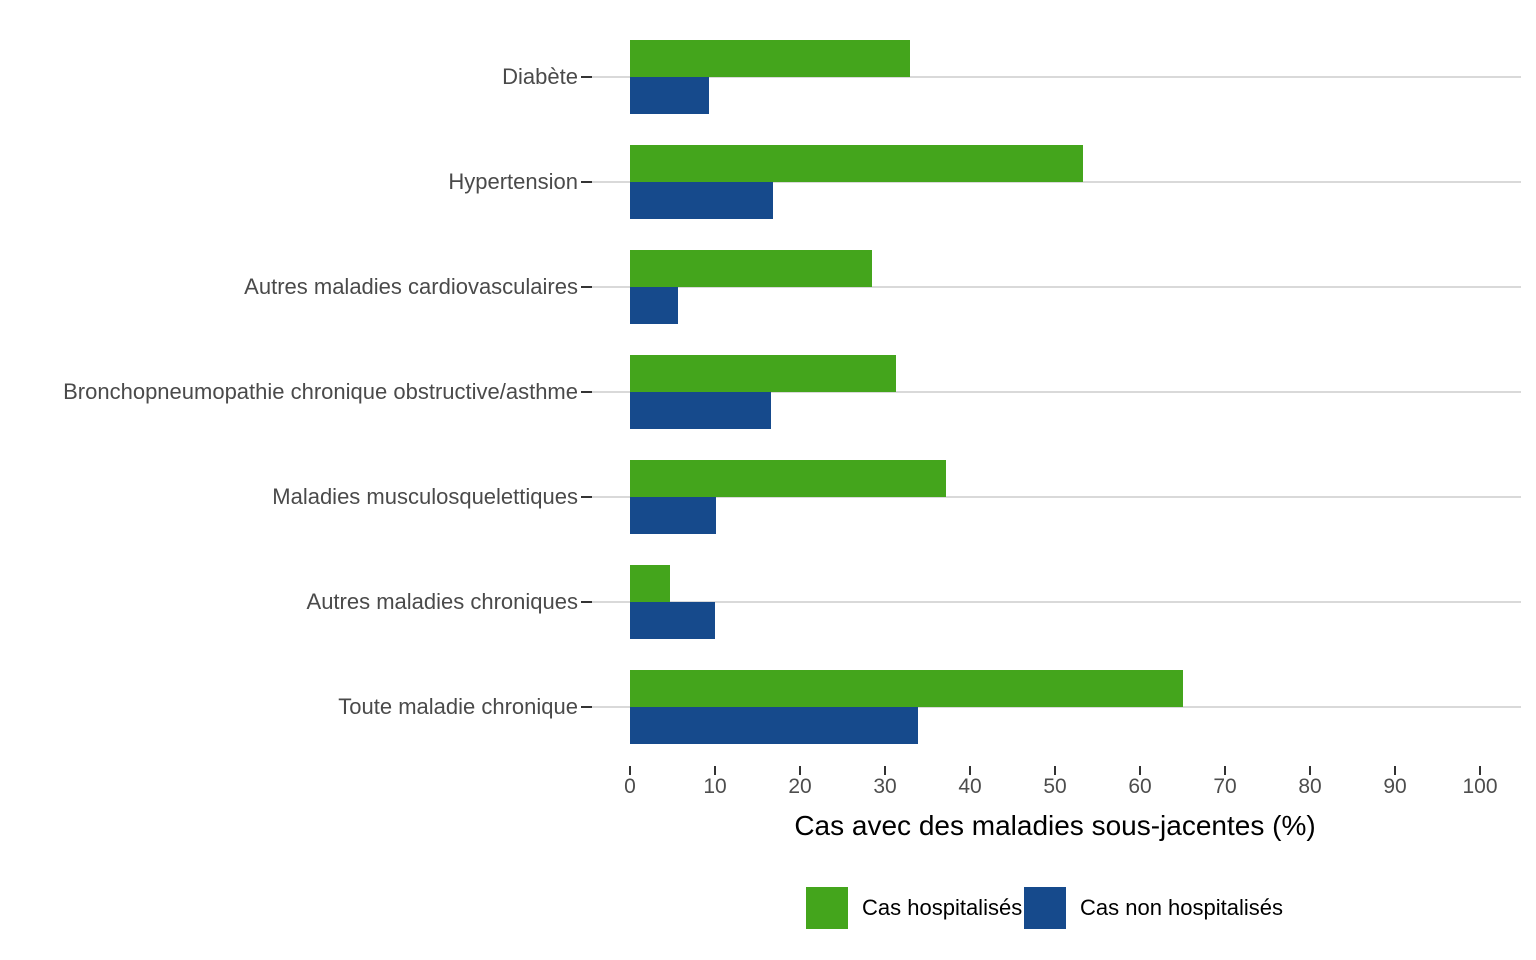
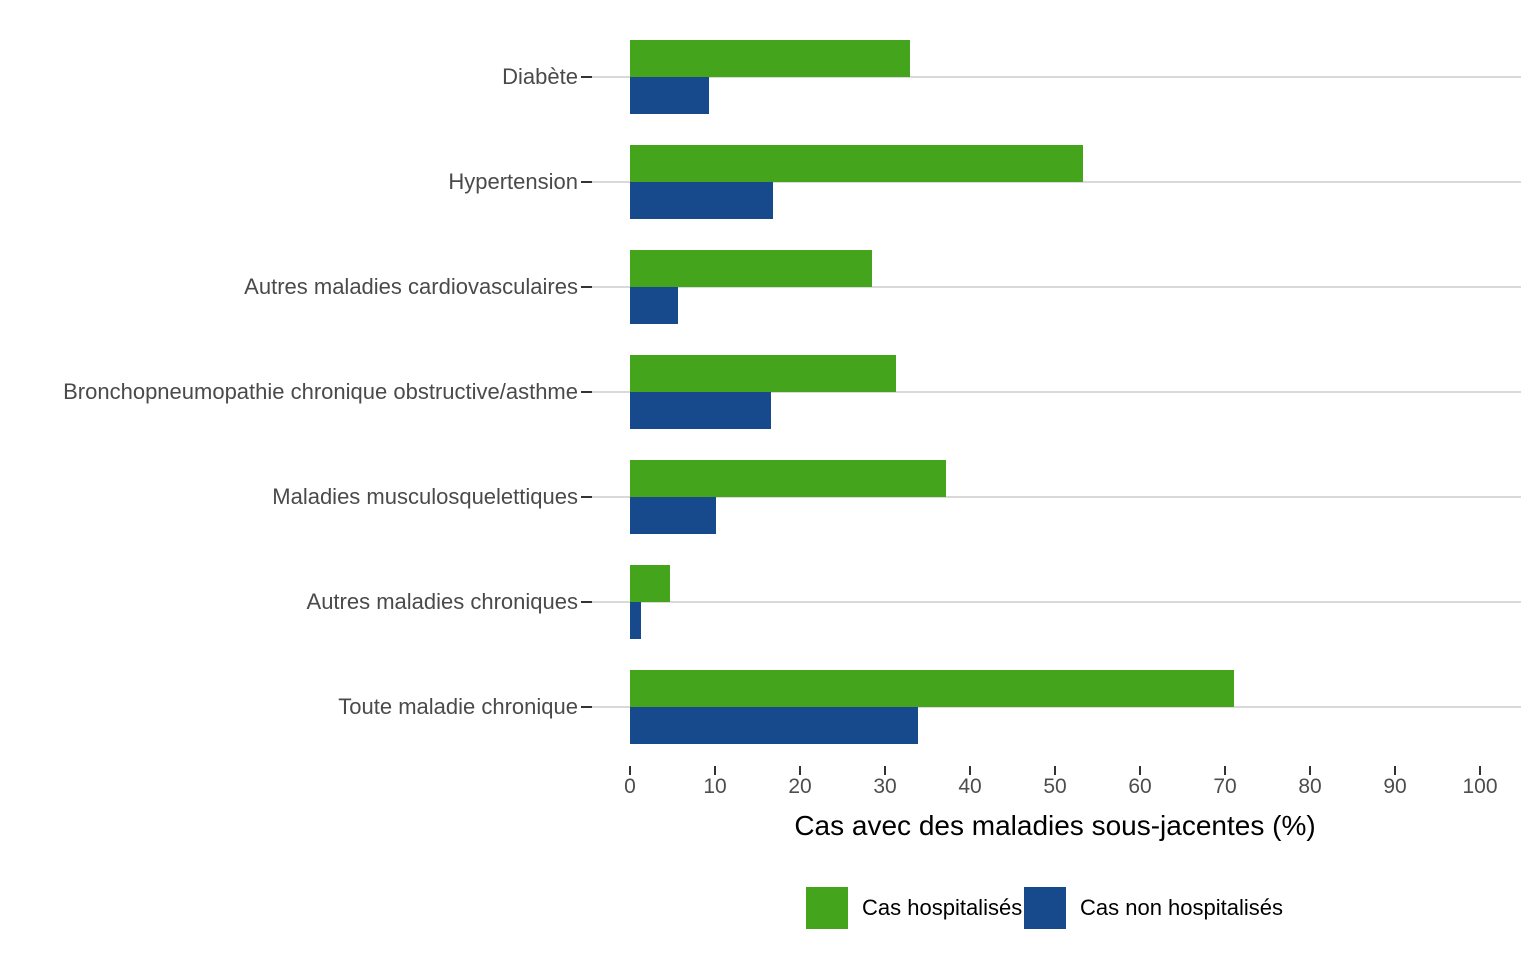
Cas non hospitalisés/Autres maladies chroniques: 10 -> 1
Cas hospitalisés/Toute maladie chronique: 65 -> 71
